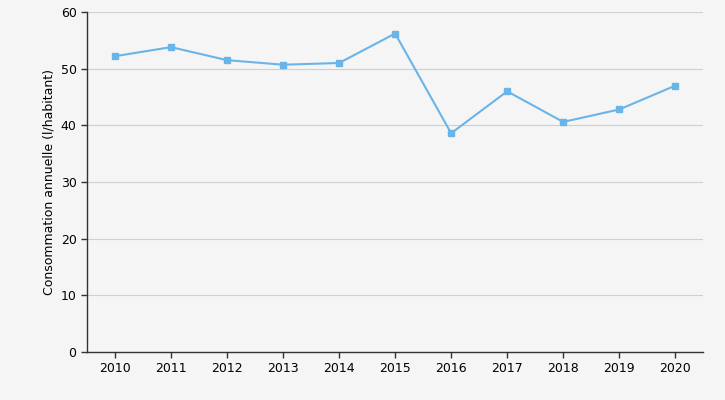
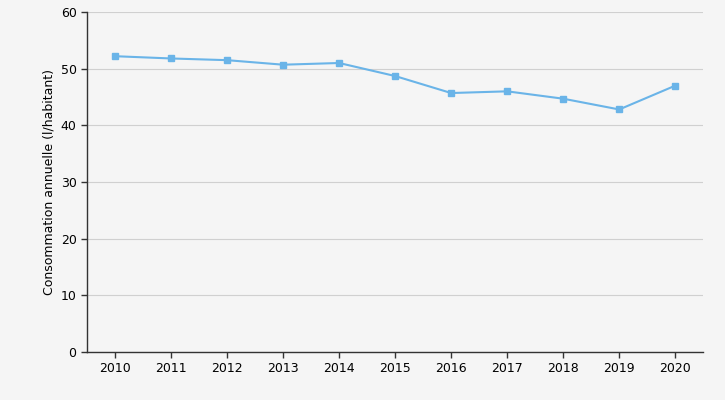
2011: 53.8 -> 51.8
2015: 56.2 -> 48.7
2016: 38.6 -> 45.7
2018: 40.6 -> 44.7
